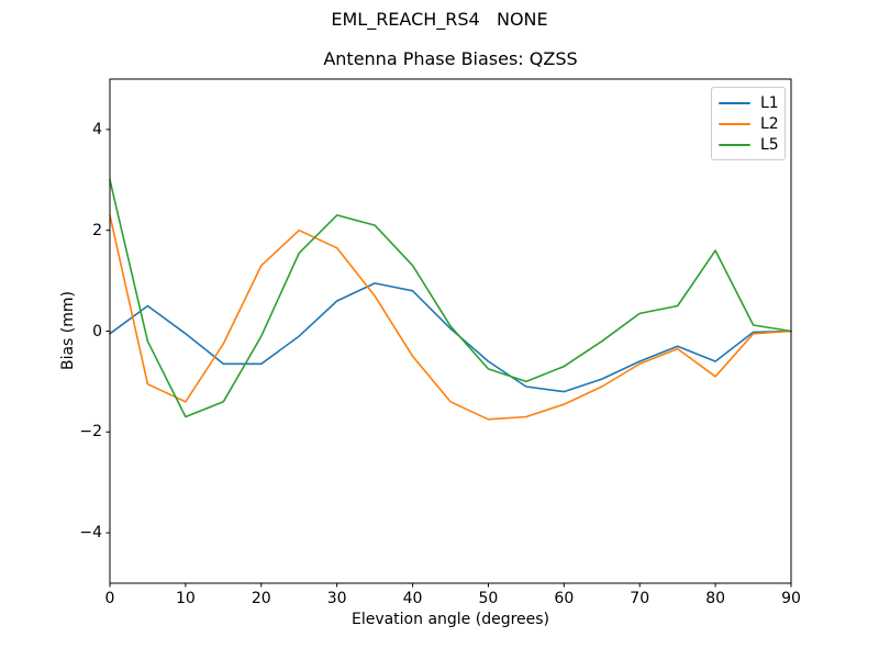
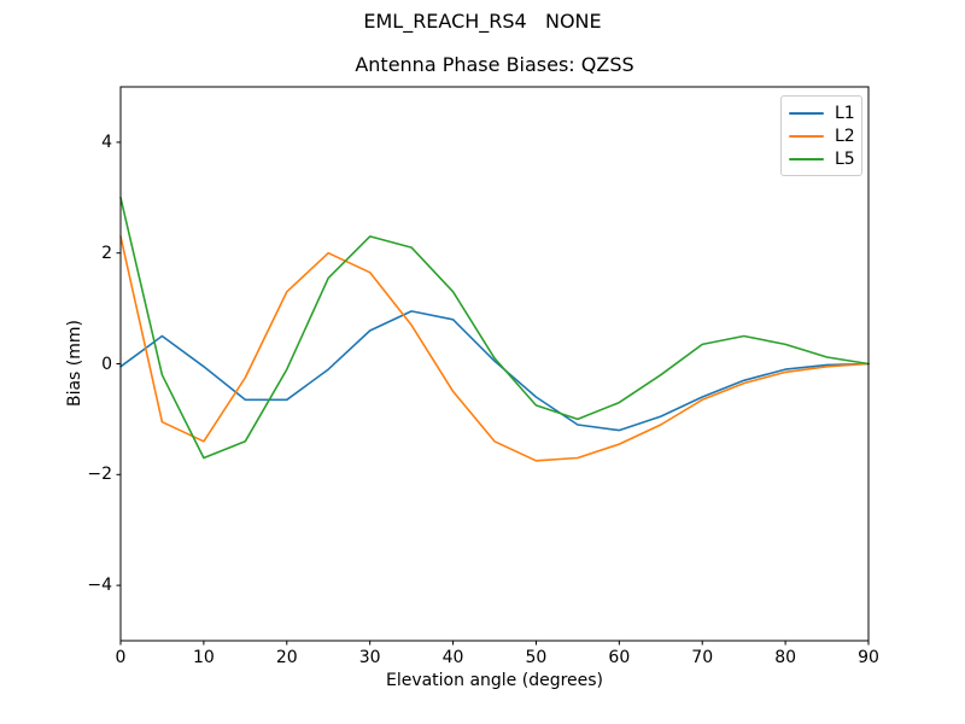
L1/80: -0.6 -> -0.1
L2/80: -0.9 -> -0.1
L5/80: 1.6 -> 0.3
